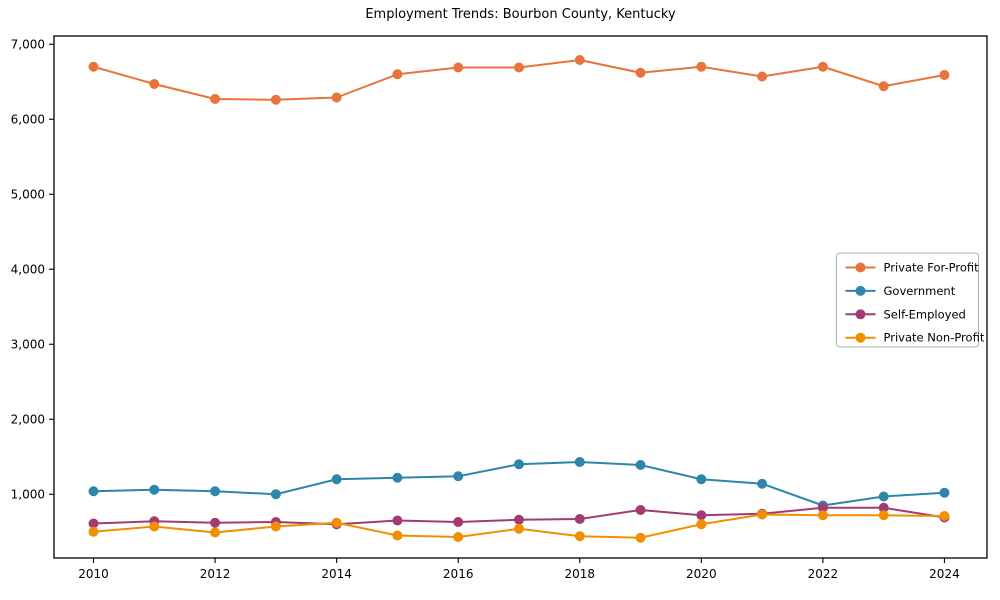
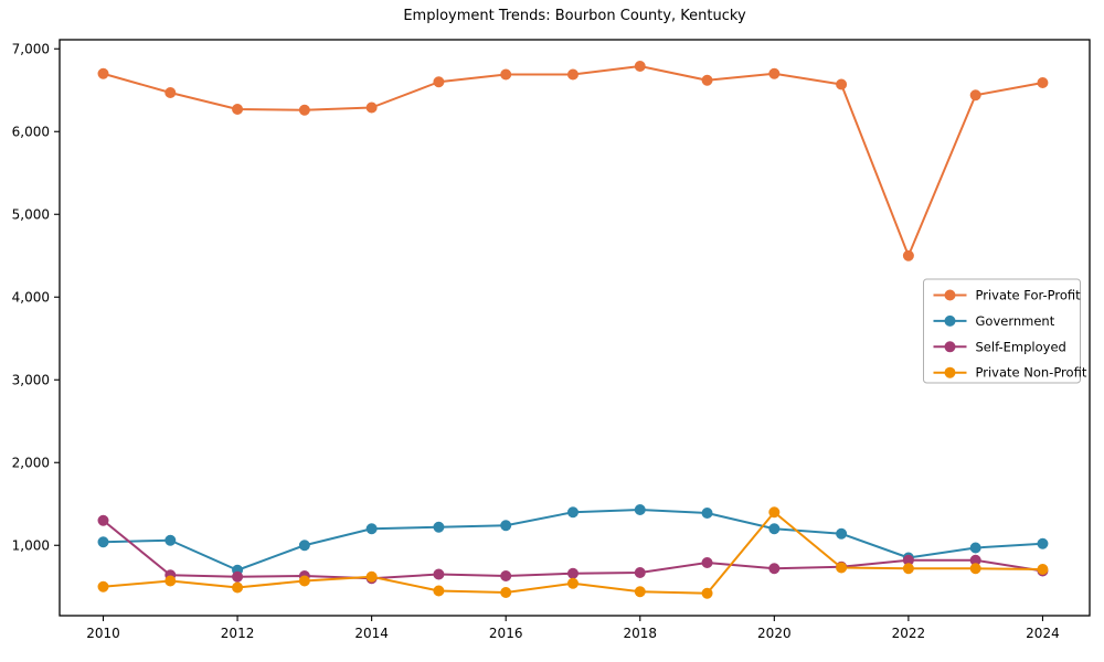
Self-Employed/2010: 600 -> 1300
Government/2012: 1000 -> 700
Private Non-Profit/2020: 600 -> 1400
Private For-Profit/2022: 6700 -> 4500
